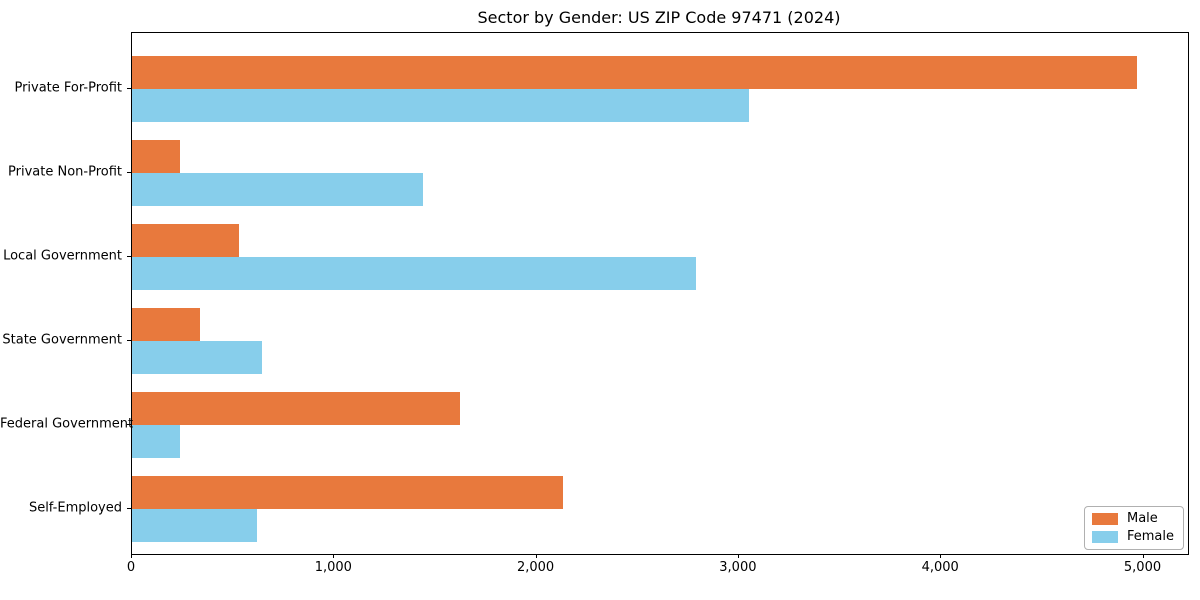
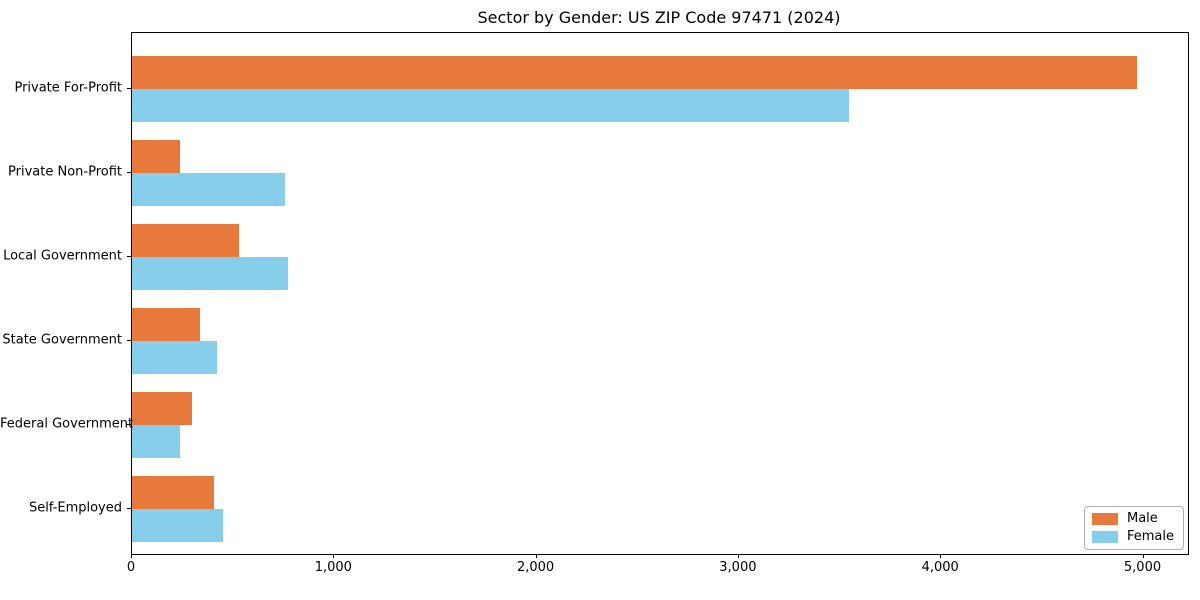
Female/Private For-Profit: 3050 -> 3550
Female/Private Non-Profit: 1440 -> 760
Female/Local Government: 2790 -> 770
Female/State Government: 640 -> 420
Male/Federal Government: 1620 -> 300
Male/Self-Employed: 2130 -> 410
Female/Self-Employed: 620 -> 450
